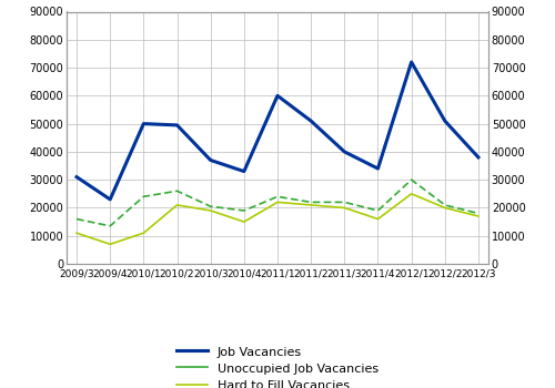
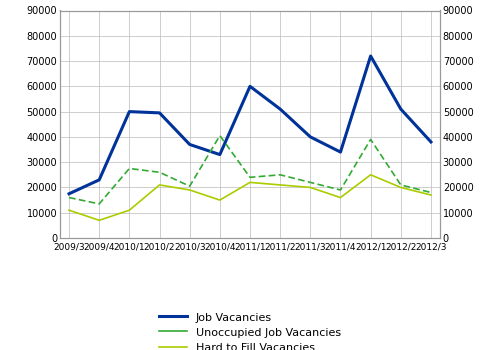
Job Vacancies/2009/3: 31000 -> 17500
Unoccupied Job Vacancies/2010/1: 24000 -> 27500
Unoccupied Job Vacancies/2010/4: 19000 -> 40500
Unoccupied Job Vacancies/2011/2: 22000 -> 25000
Unoccupied Job Vacancies/2012/1: 30000 -> 39000
